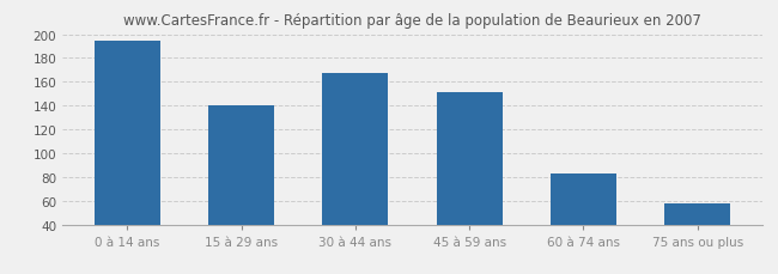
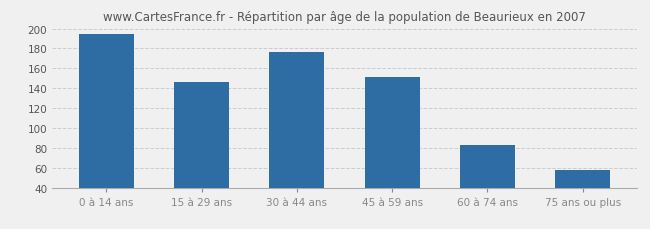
15 à 29 ans: 140 -> 146
30 à 44 ans: 167 -> 176
